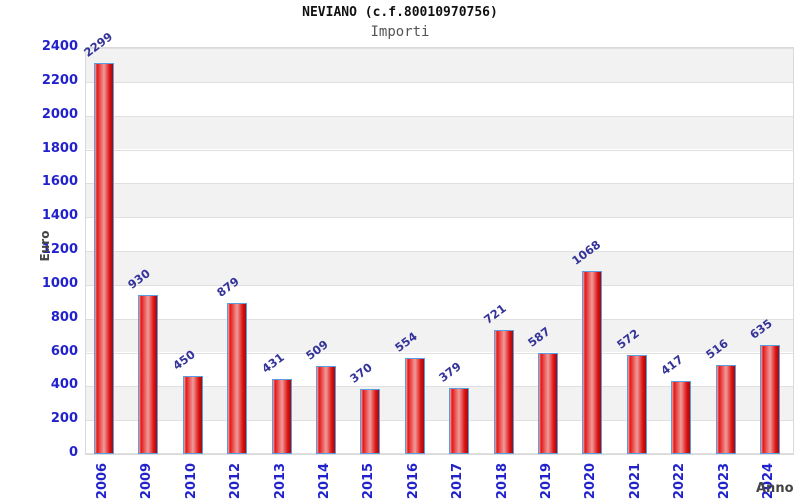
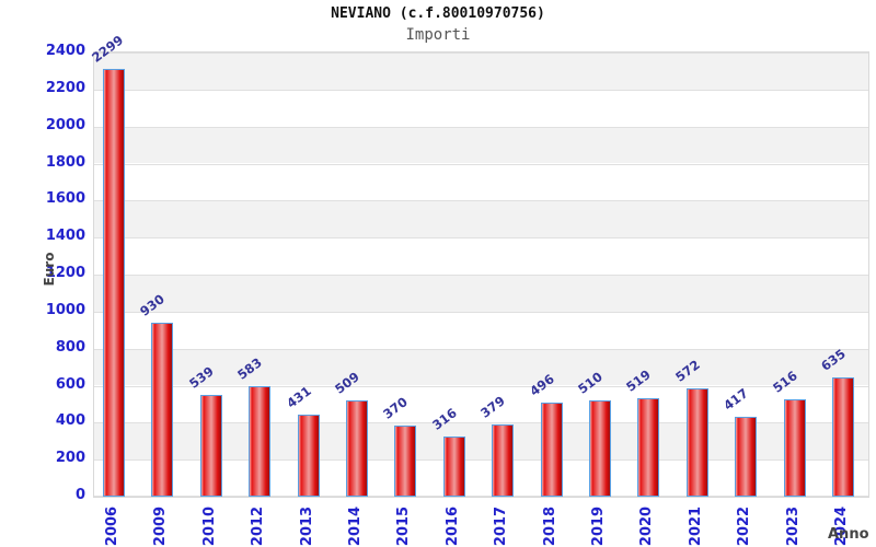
2010: 450 -> 539
2012: 879 -> 583
2016: 554 -> 316
2018: 721 -> 496
2019: 587 -> 510
2020: 1068 -> 519
